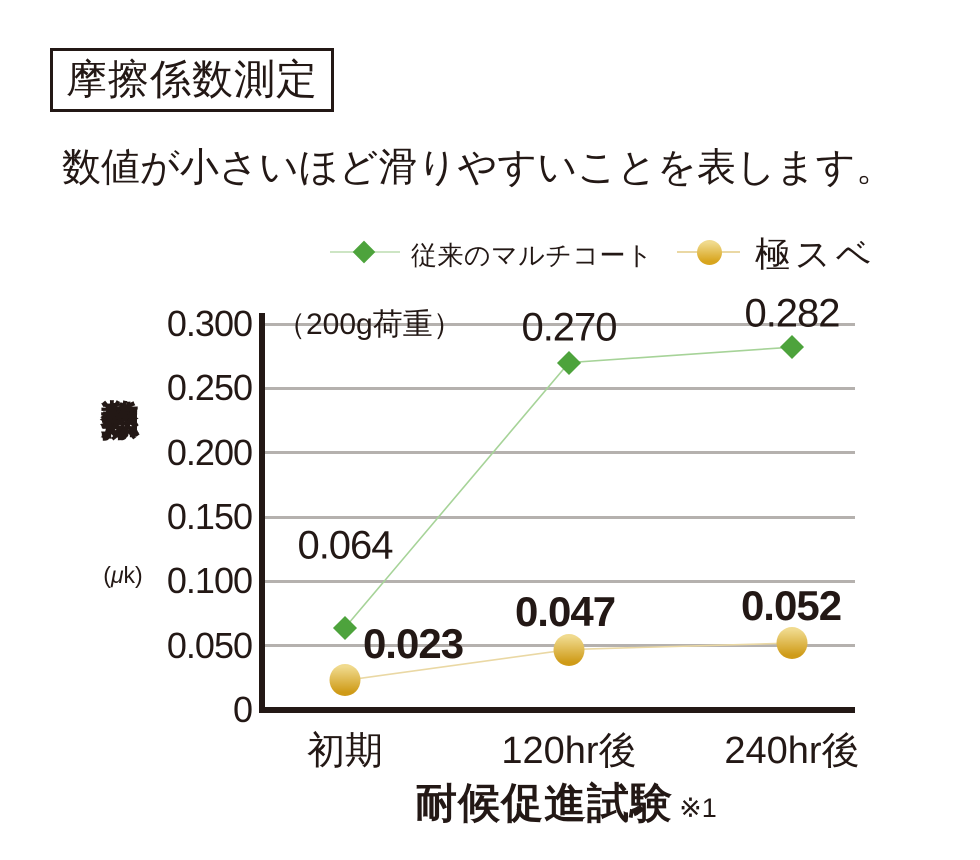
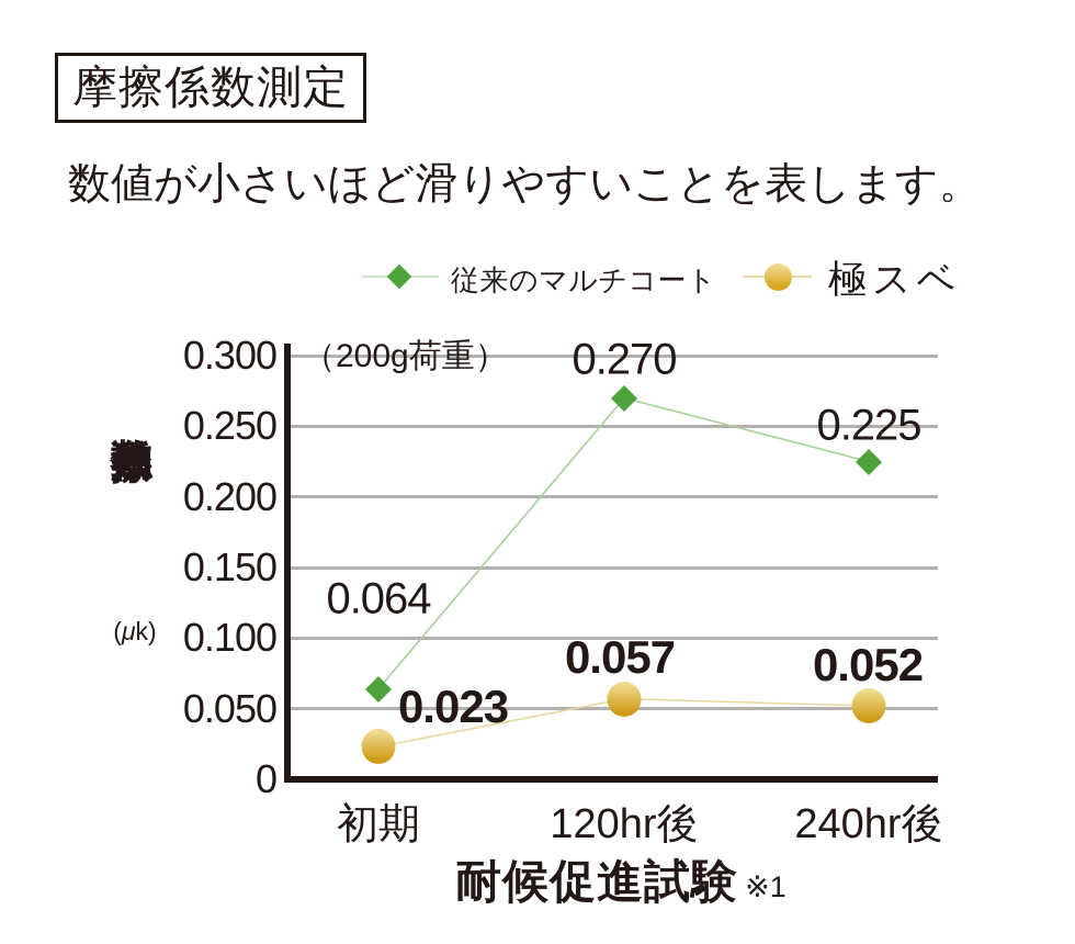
極スベ/120hr後: 0.047 -> 0.057
従来のマルチコート/240hr後: 0.282 -> 0.225
